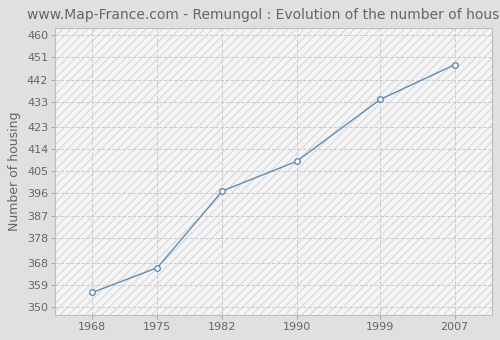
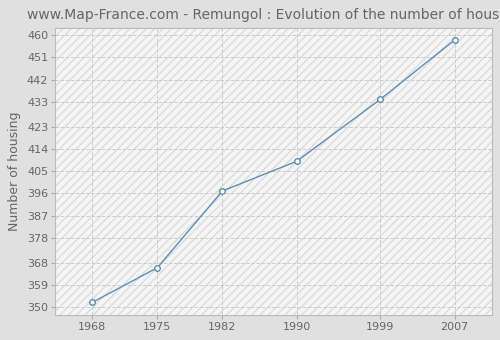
1968: 356 -> 352
2007: 448 -> 458
